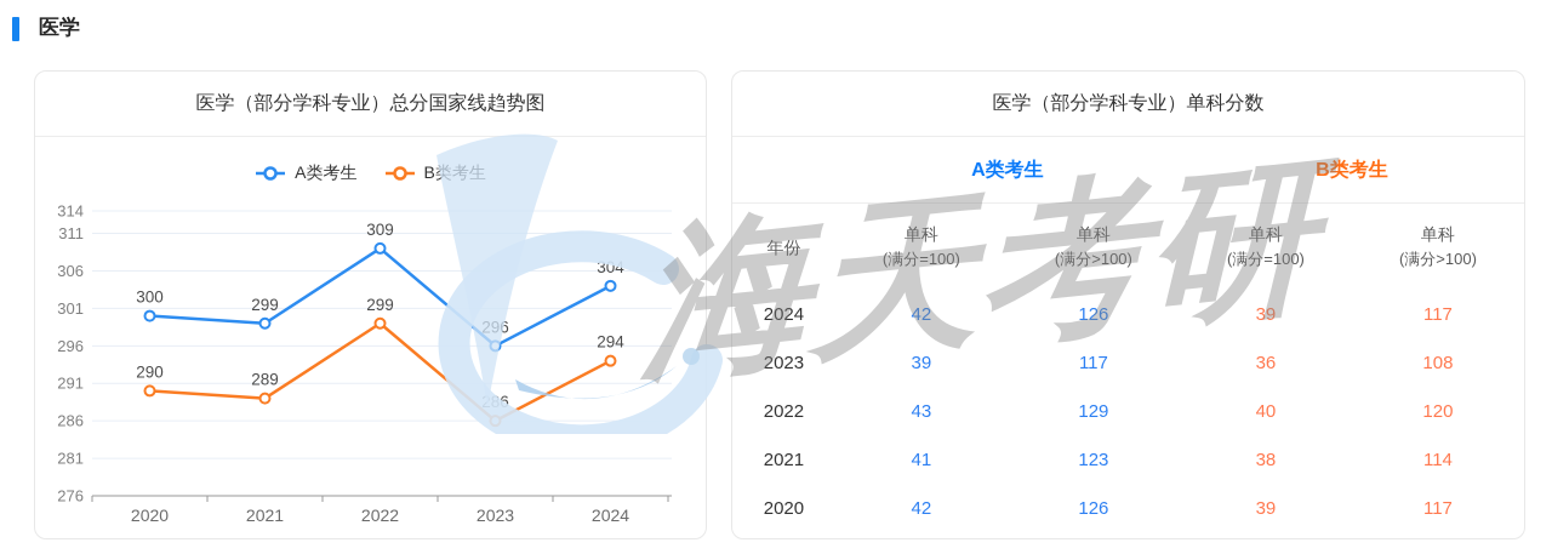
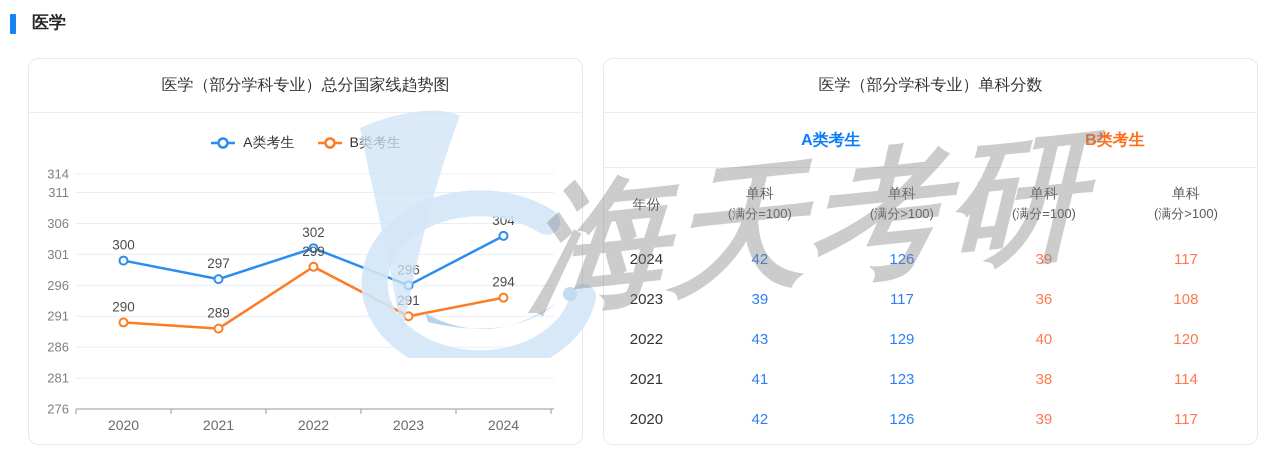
A类考生/2021: 299 -> 297
A类考生/2022: 309 -> 302
B类考生/2023: 286 -> 291
